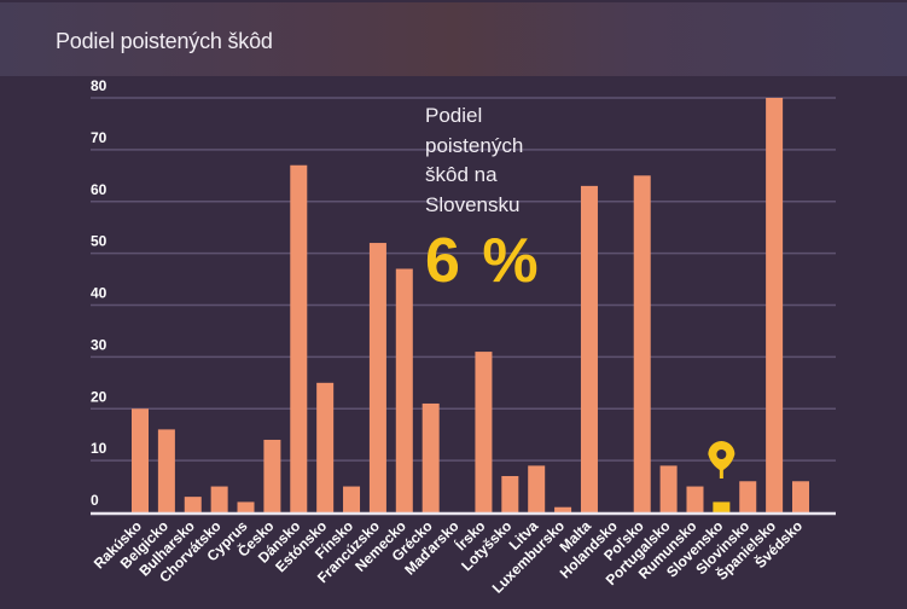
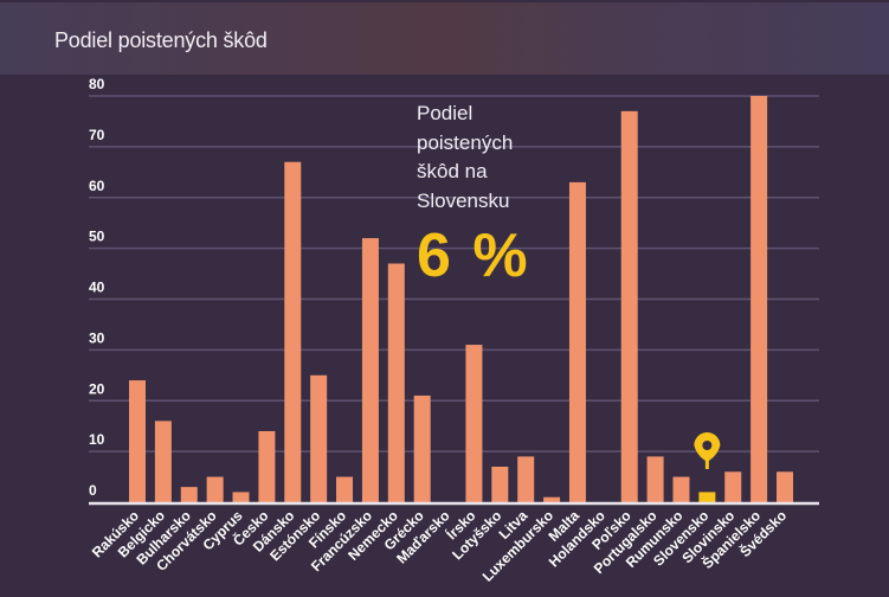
Rakúsko: 20 -> 24
Poľsko: 65 -> 77
